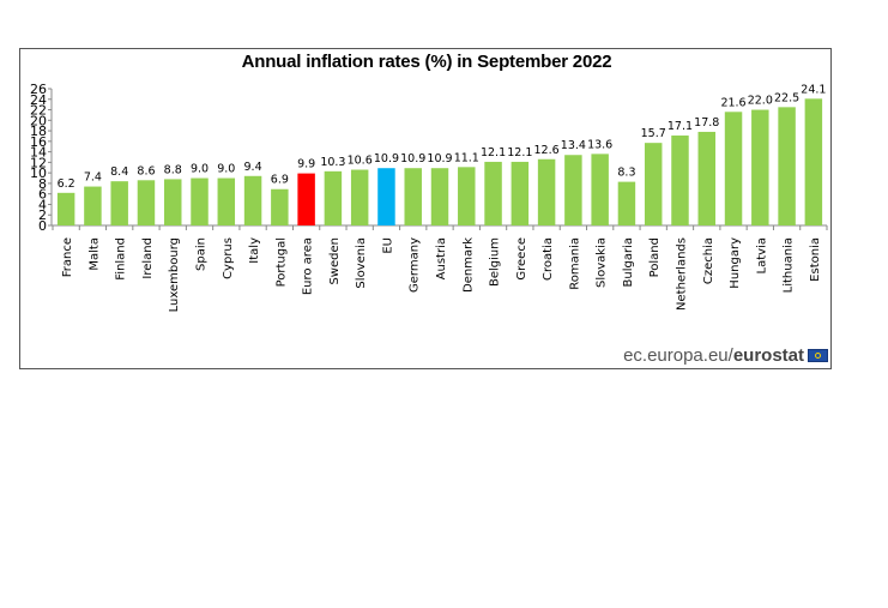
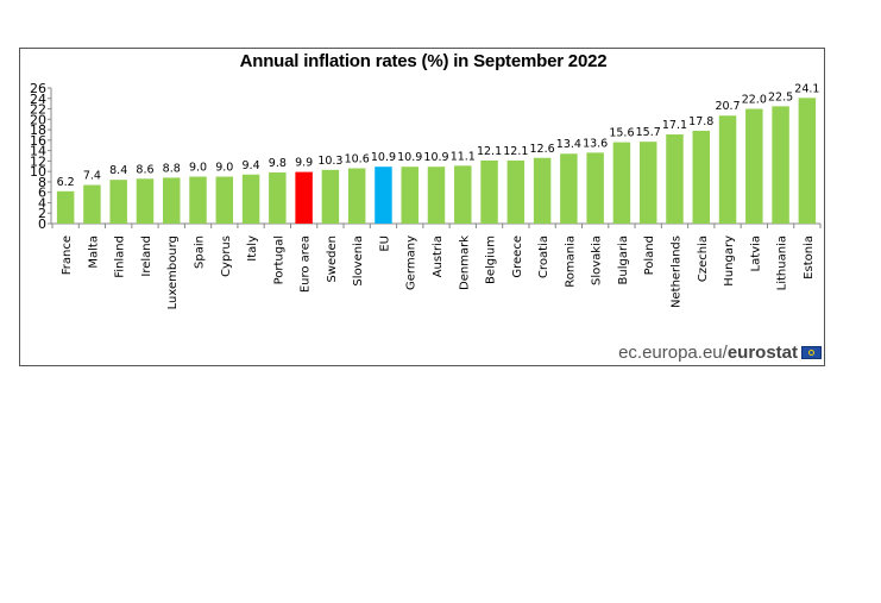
Portugal: 6.9 -> 9.8
Bulgaria: 8.3 -> 15.6
Hungary: 21.6 -> 20.7
